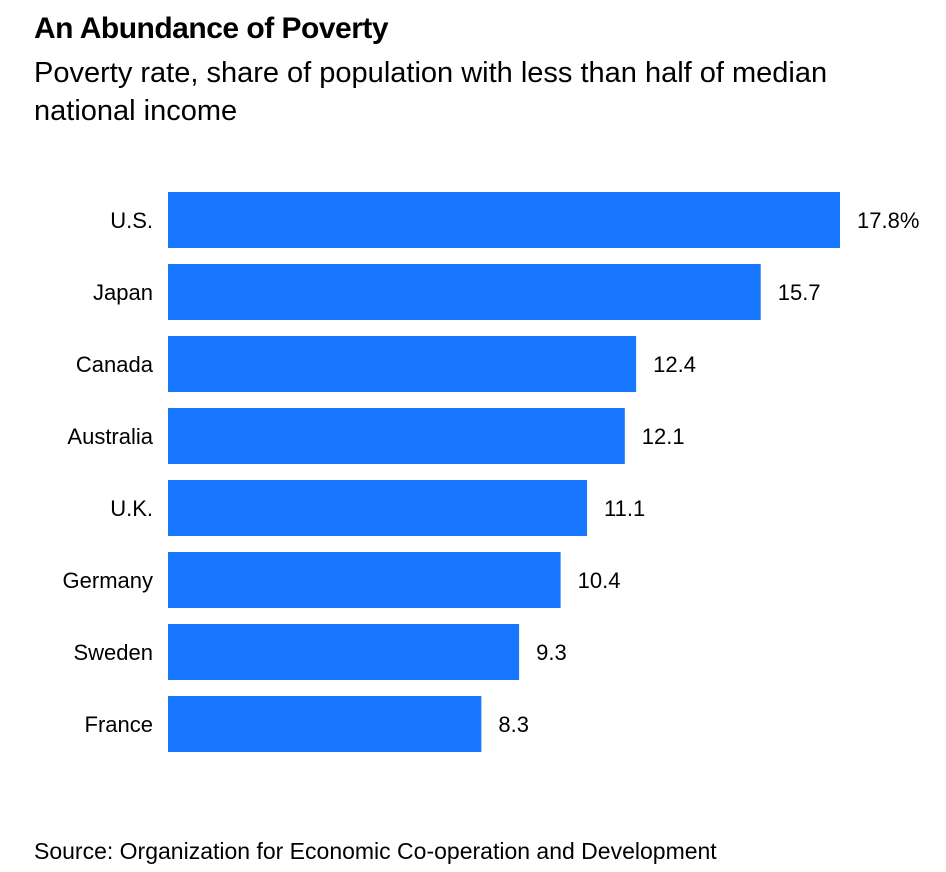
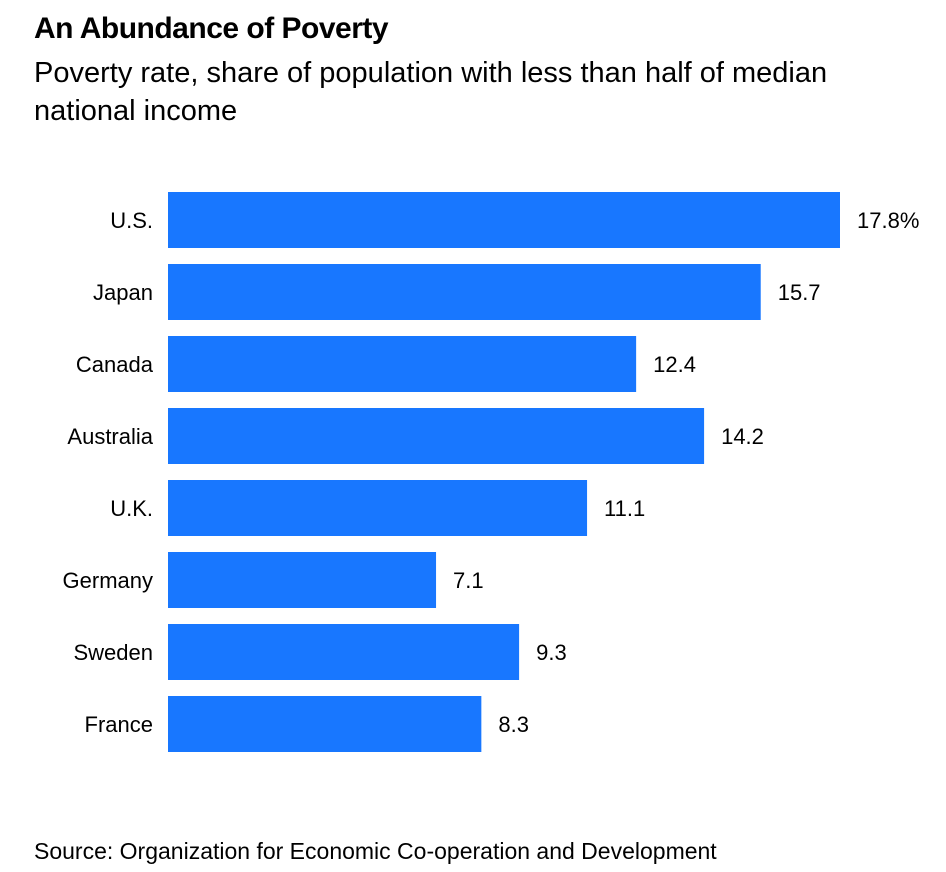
Australia: 12.1 -> 14.2
Germany: 10.4 -> 7.1
